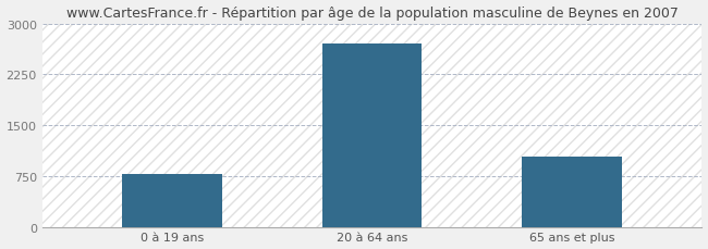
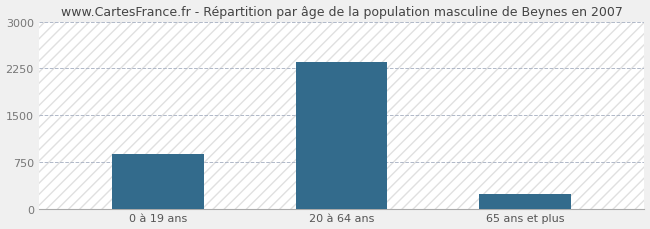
0 à 19 ans: 780 -> 880
20 à 64 ans: 2700 -> 2350
65 ans et plus: 1040 -> 230
